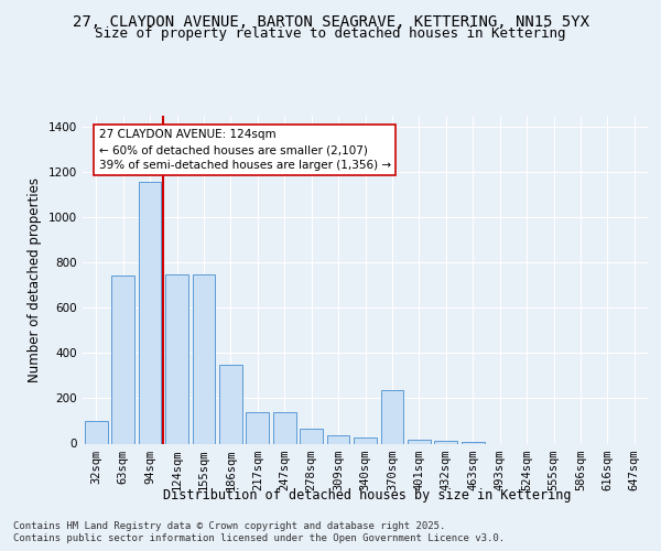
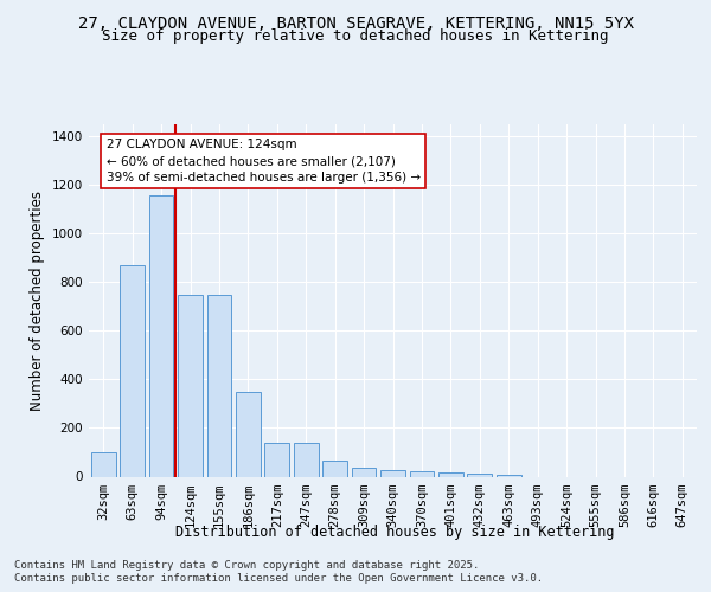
63sqm: 745 -> 870
370sqm: 235 -> 20
